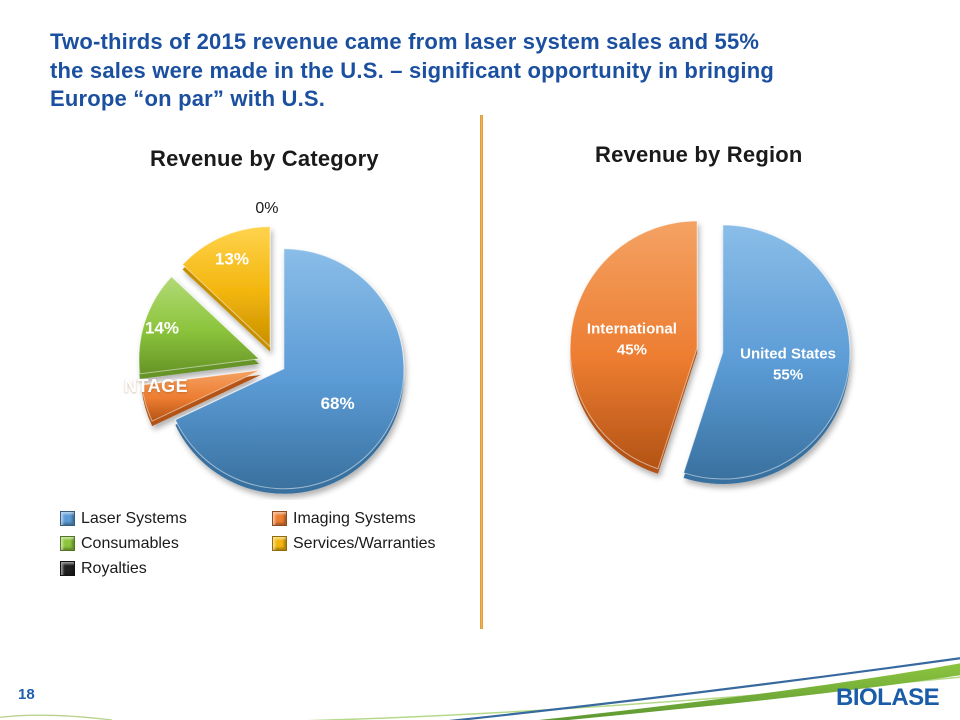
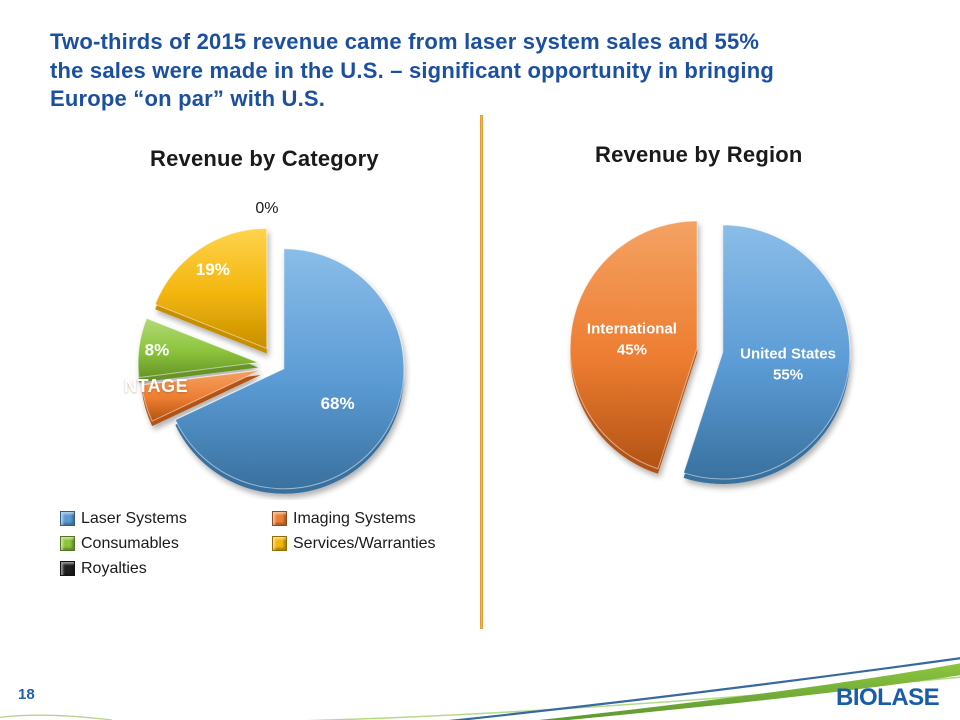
Revenue by Category/Consumables: 14% -> 8%
Revenue by Category/Services/Warranties: 13% -> 19%
